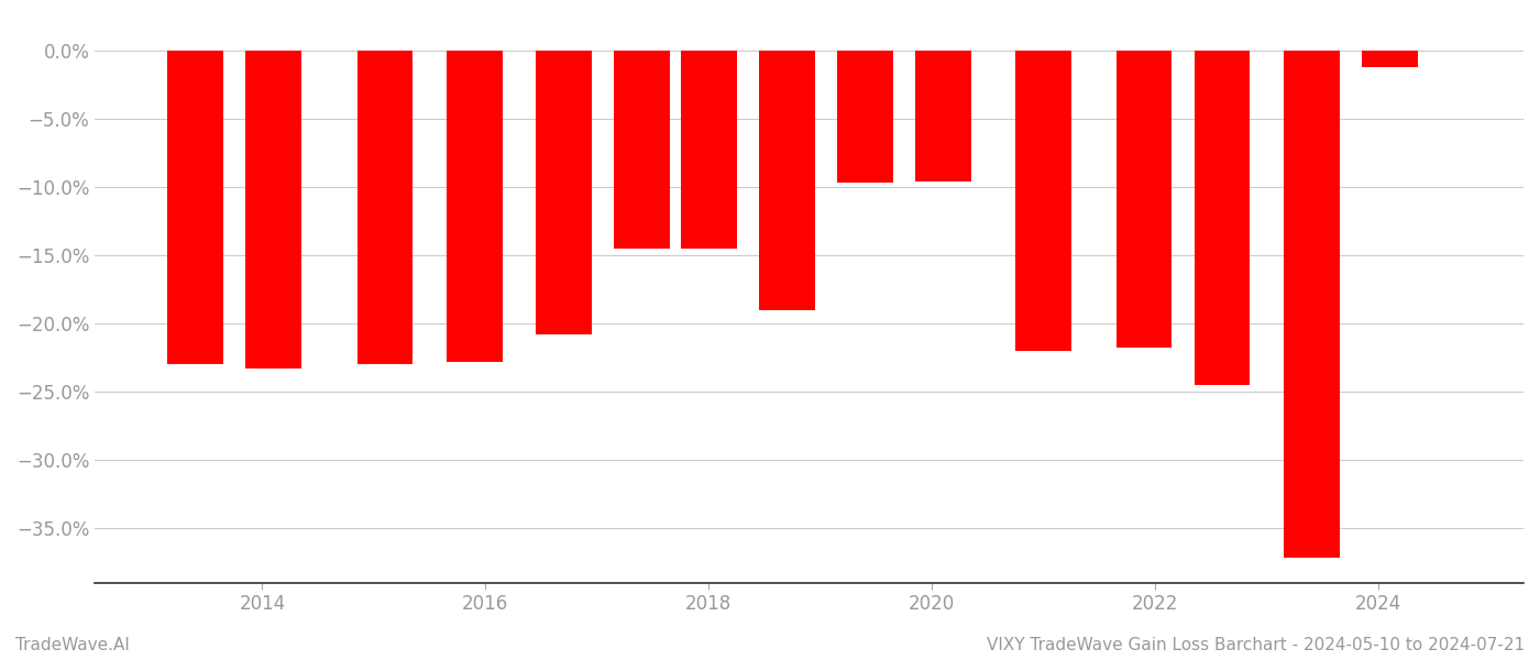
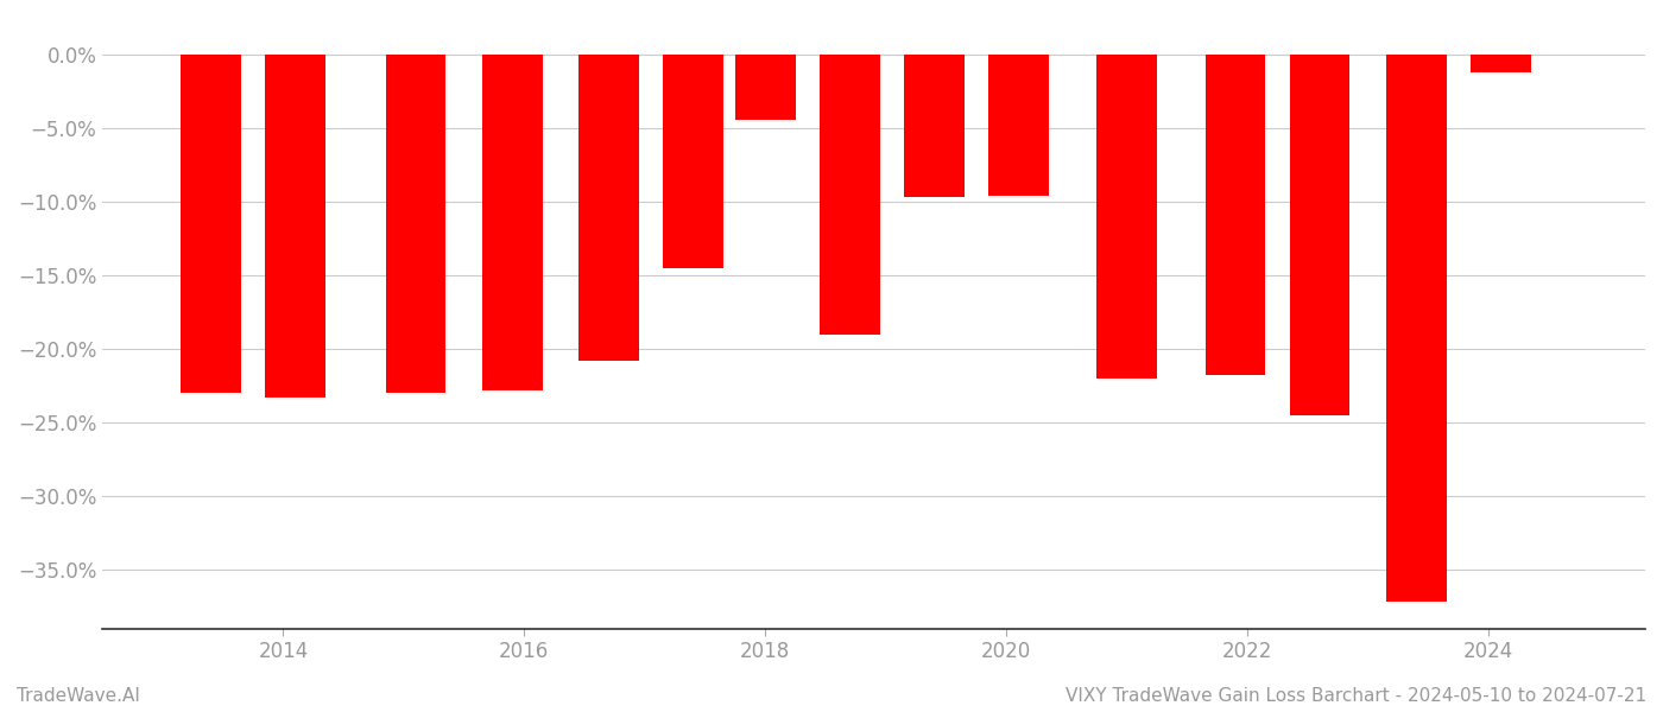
2018: -14.5% -> -4.4%
